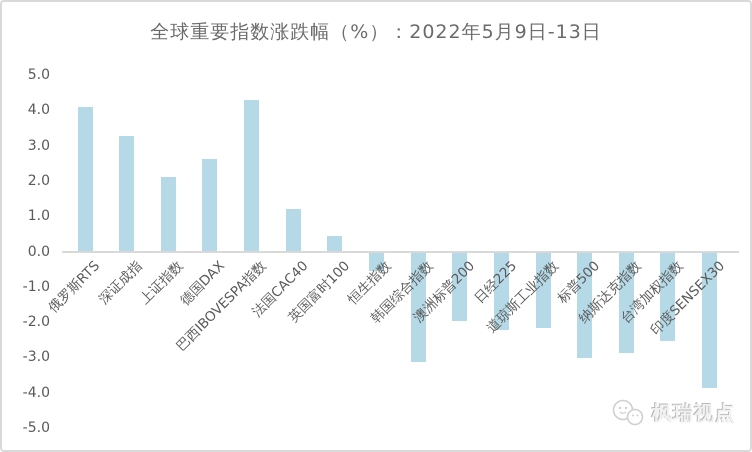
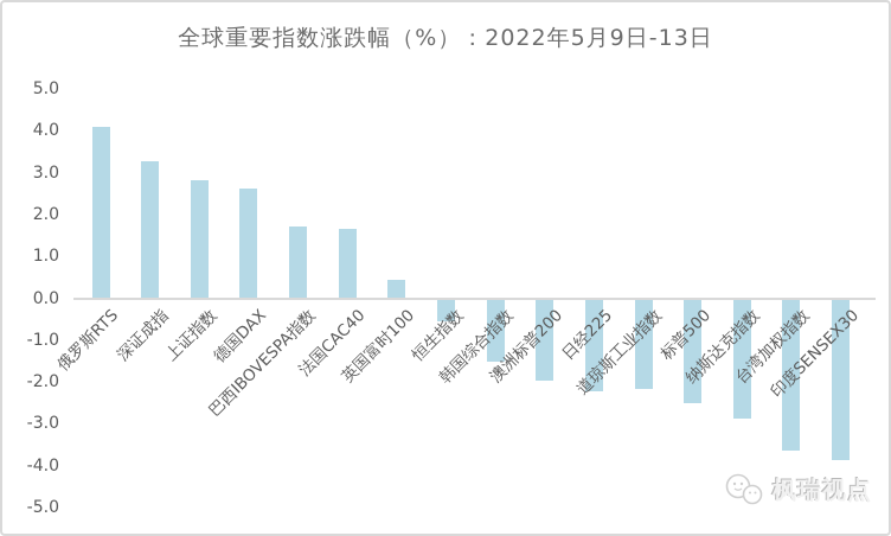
上证指数: 2.1 -> 2.8
巴西IBOVESPA指数: 4.3 -> 1.7
法国CAC40: 1.2 -> 1.7
韩国综合指数: -3.1 -> -1.5
标普500: -3.0 -> -2.5
台湾加权指数: -2.5 -> -3.6
